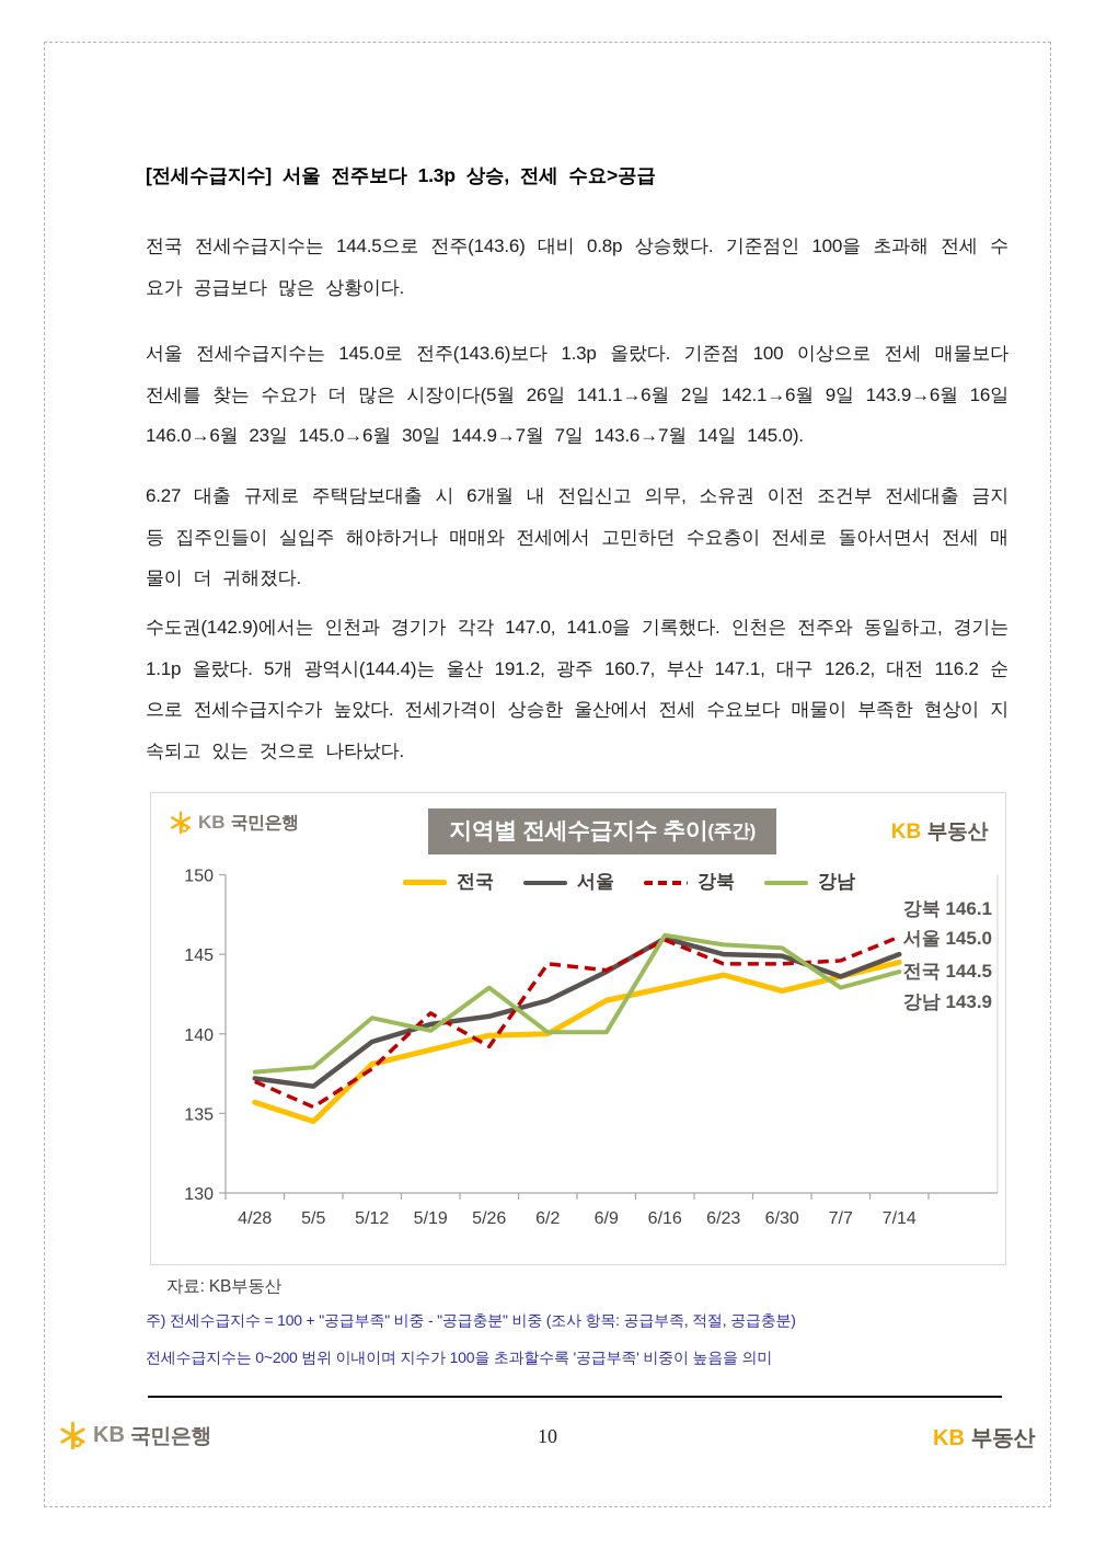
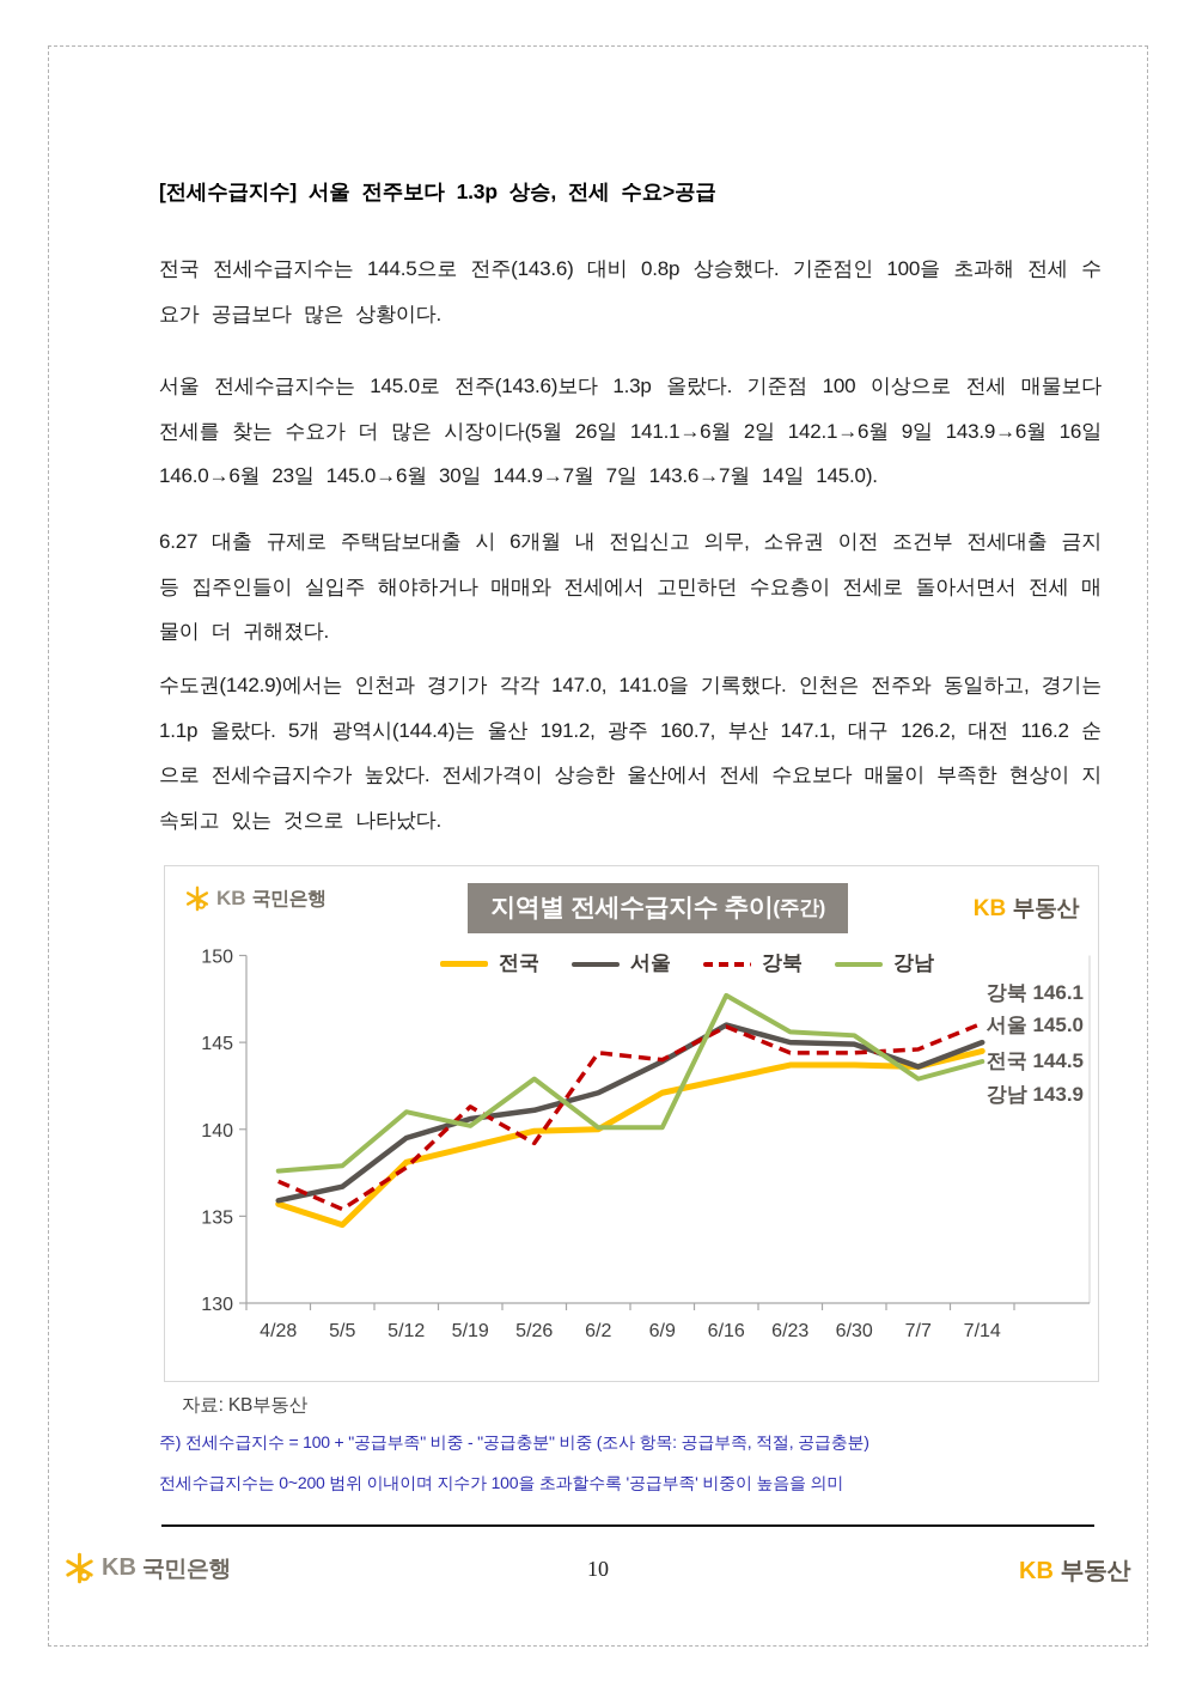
서울/4/28: 137.2 -> 135.9
강남/6/16: 146.2 -> 147.7
전국/6/30: 142.7 -> 143.7
